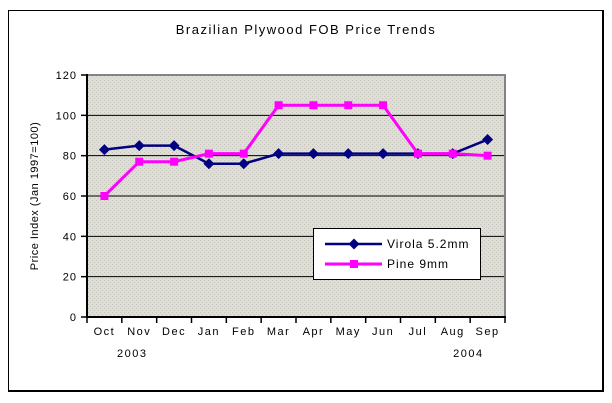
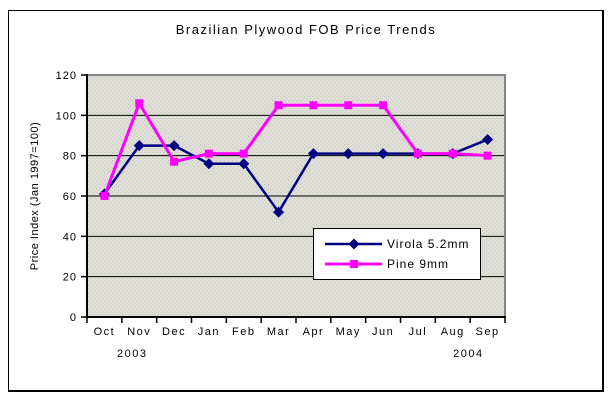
Virola 5.2mm/Oct: 83 -> 61
Pine 9mm/Nov: 77 -> 106
Virola 5.2mm/Mar: 81 -> 52
